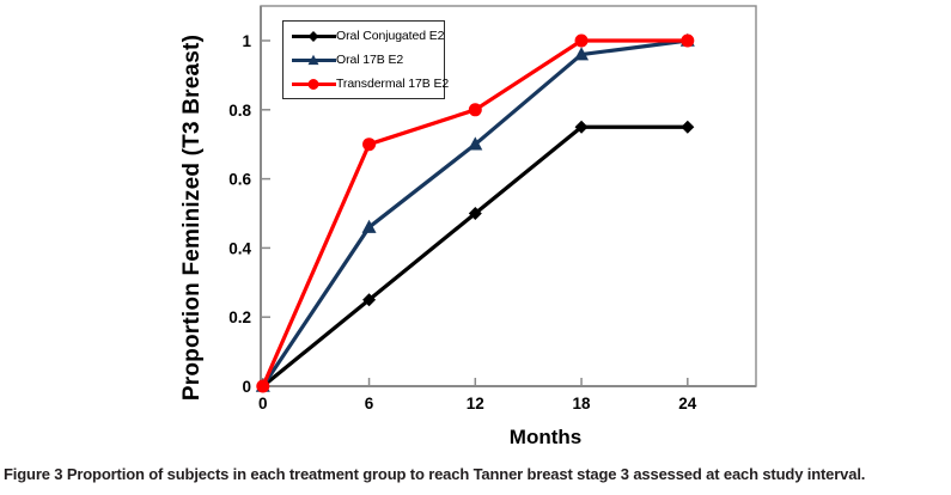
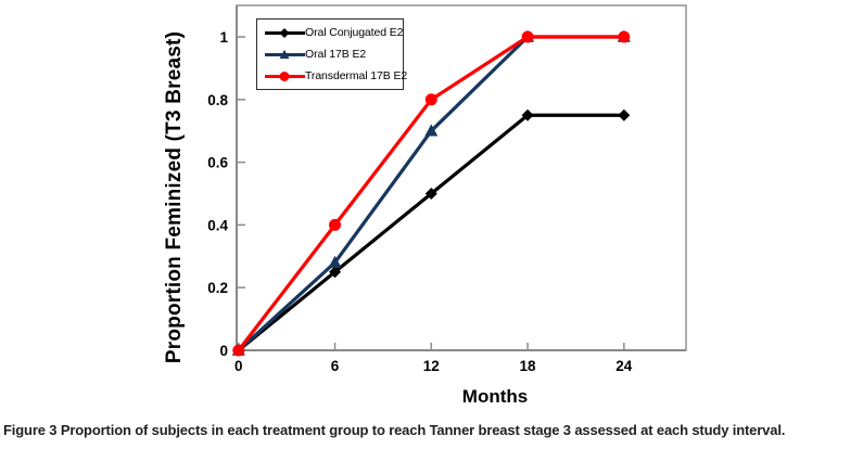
Oral 17B E2/6: 0.46 -> 0.28
Transdermal 17B E2/6: 0.7 -> 0.4
Oral 17B E2/18: 0.96 -> 1.00
